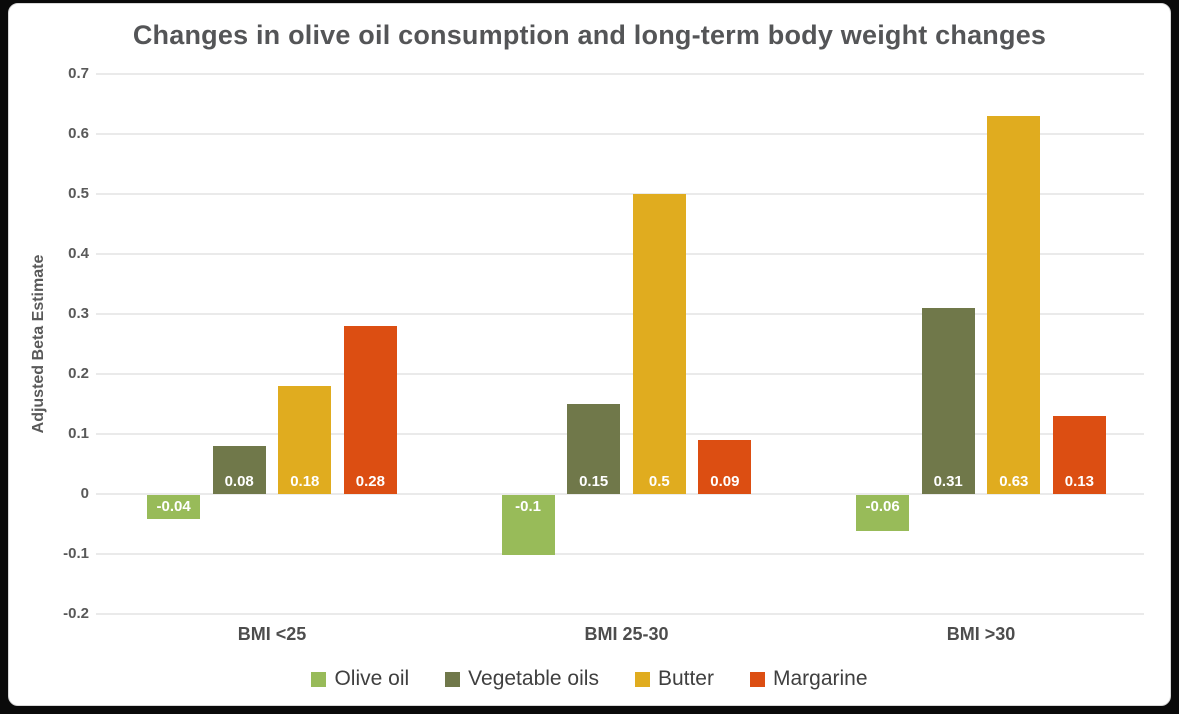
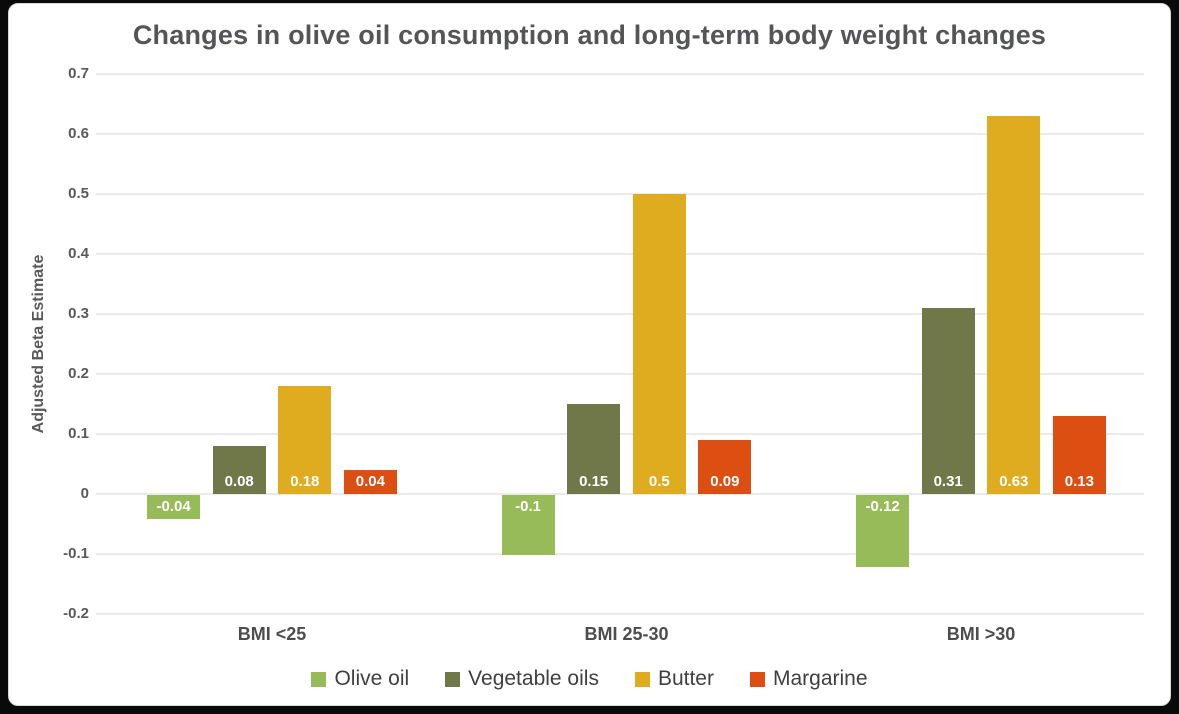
Margarine/BMI <25: 0.28 -> 0.04
Olive oil/BMI >30: -0.06 -> -0.12
